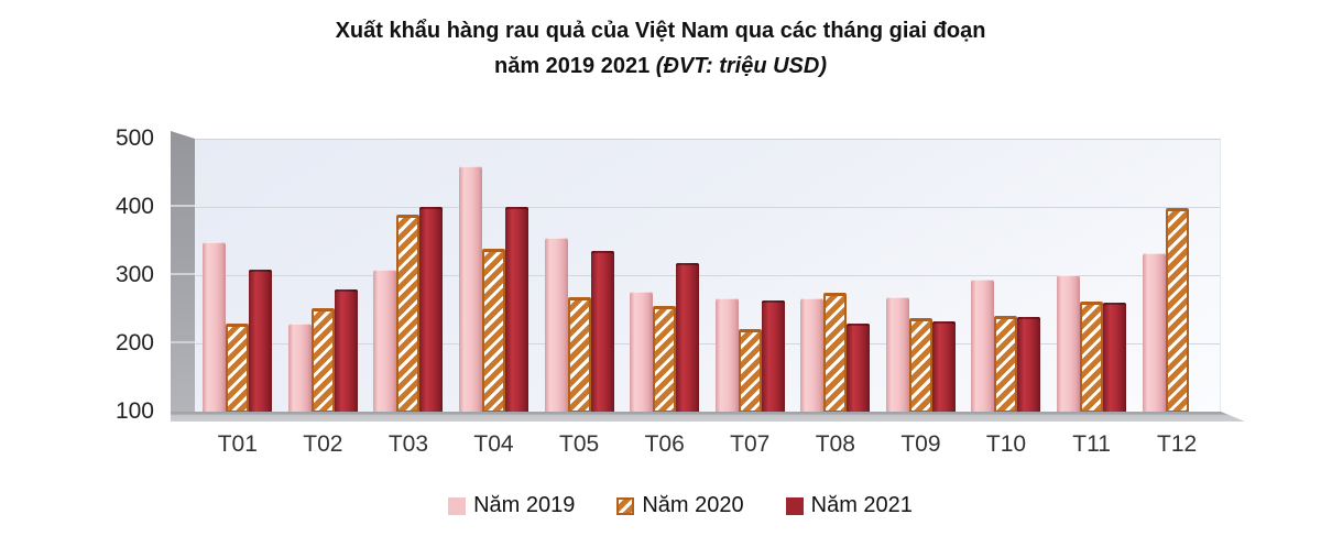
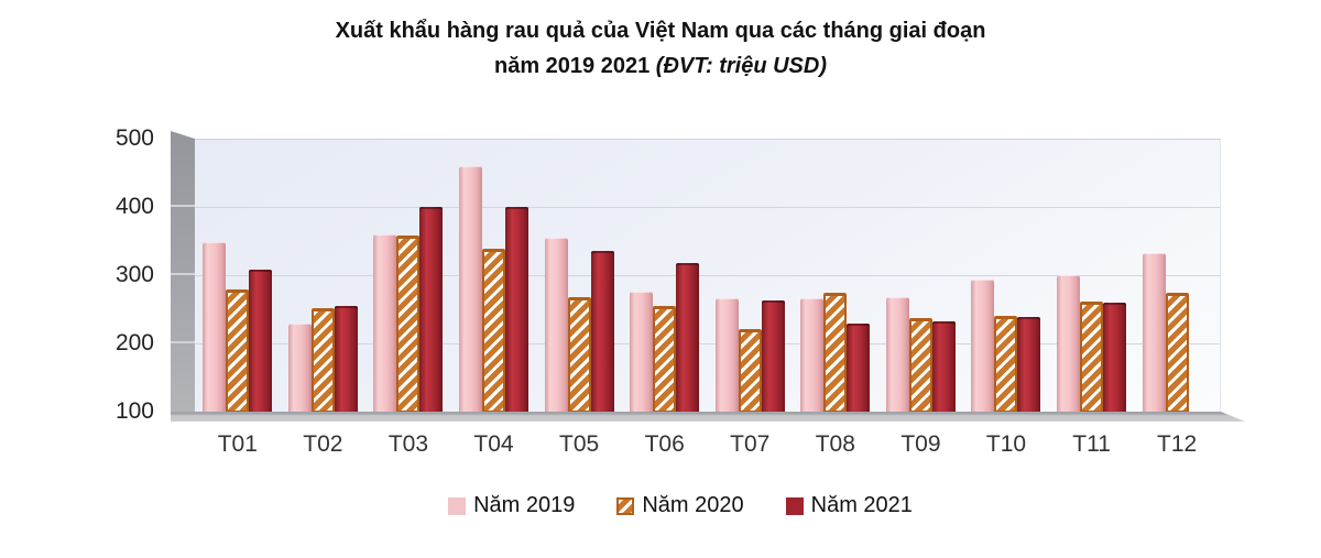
Năm 2020/T01: 230 -> 280
Năm 2021/T02: 280 -> 260
Năm 2019/T03: 310 -> 360
Năm 2020/T03: 390 -> 360
Năm 2020/T12: 400 -> 280
